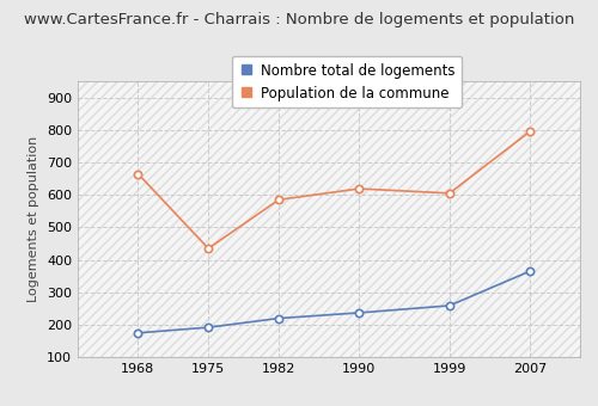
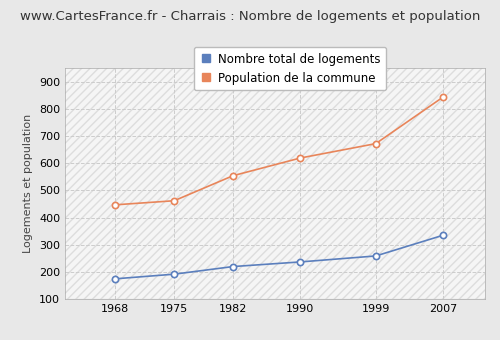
Population de la commune/1968: 665 -> 447
Population de la commune/1975: 435 -> 462
Population de la commune/1982: 585 -> 554
Population de la commune/1999: 605 -> 672
Nombre total de logements/2007: 365 -> 335
Population de la commune/2007: 795 -> 843
